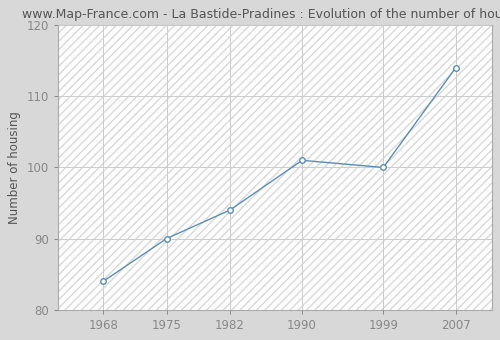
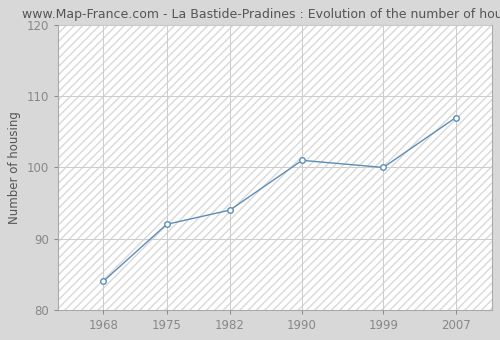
1975: 90 -> 92
2007: 114 -> 107
